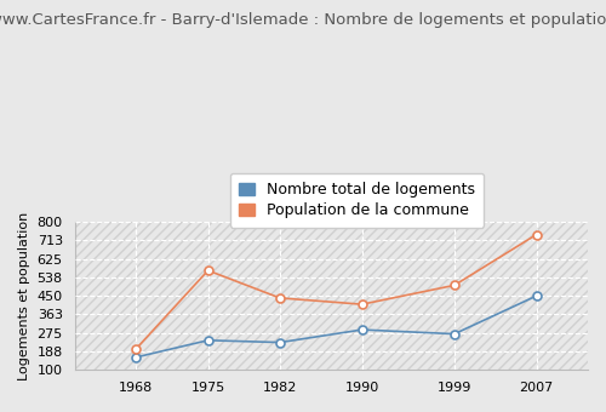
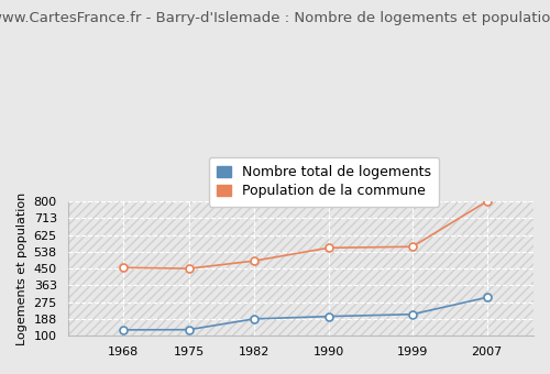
Nombre total de logements/1968: 160 -> 130
Population de la commune/1968: 200 -> 460
Nombre total de logements/1975: 240 -> 130
Population de la commune/1975: 570 -> 450
Nombre total de logements/1982: 230 -> 190
Population de la commune/1982: 440 -> 490
Nombre total de logements/1990: 290 -> 200
Population de la commune/1990: 410 -> 560
Nombre total de logements/1999: 270 -> 210
Population de la commune/1999: 500 -> 560
Nombre total de logements/2007: 450 -> 300
Population de la commune/2007: 740 -> 800
